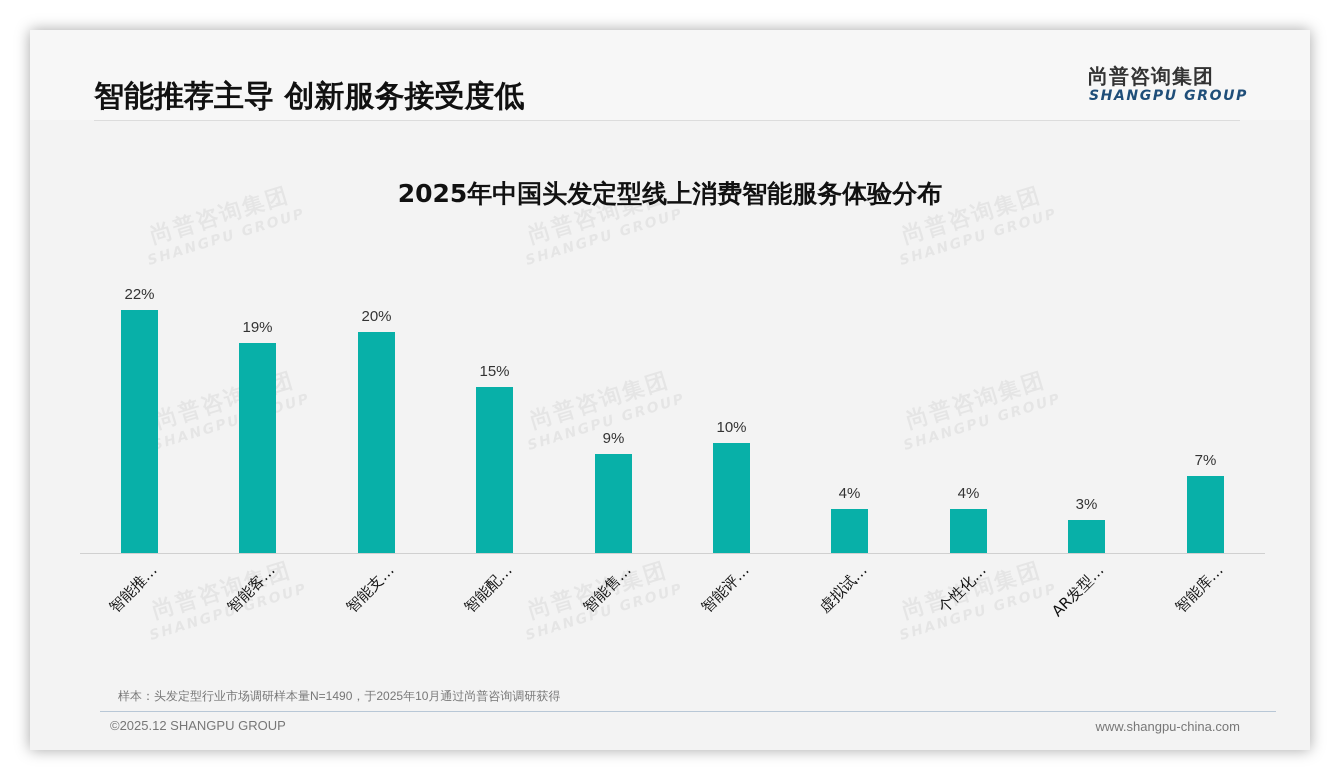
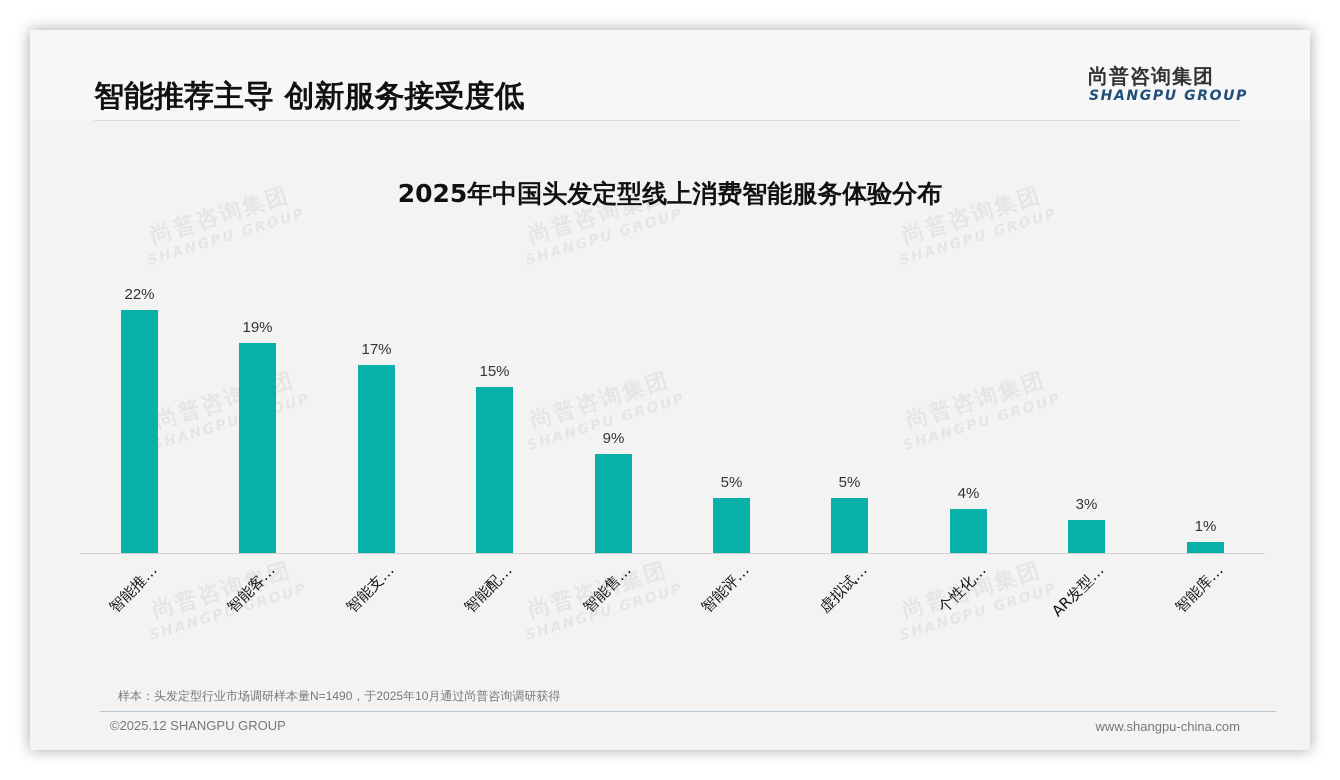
智能支…: 20% -> 17%
智能评…: 10% -> 5%
虚拟试…: 4% -> 5%
智能库…: 7% -> 1%
